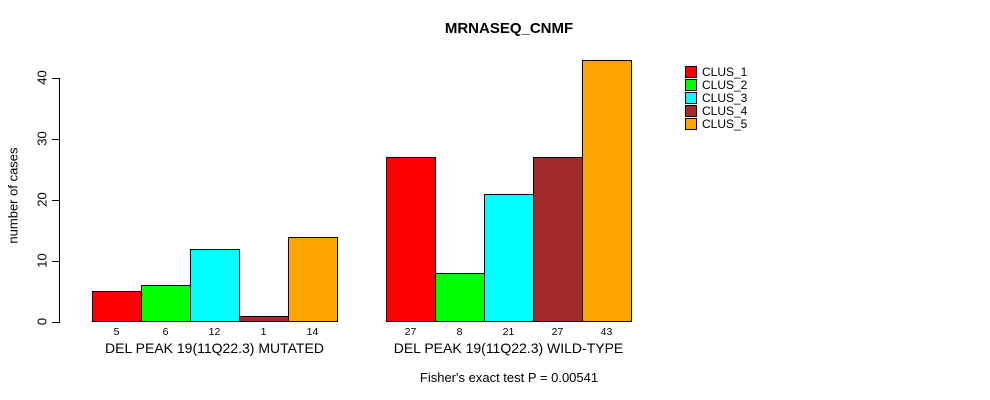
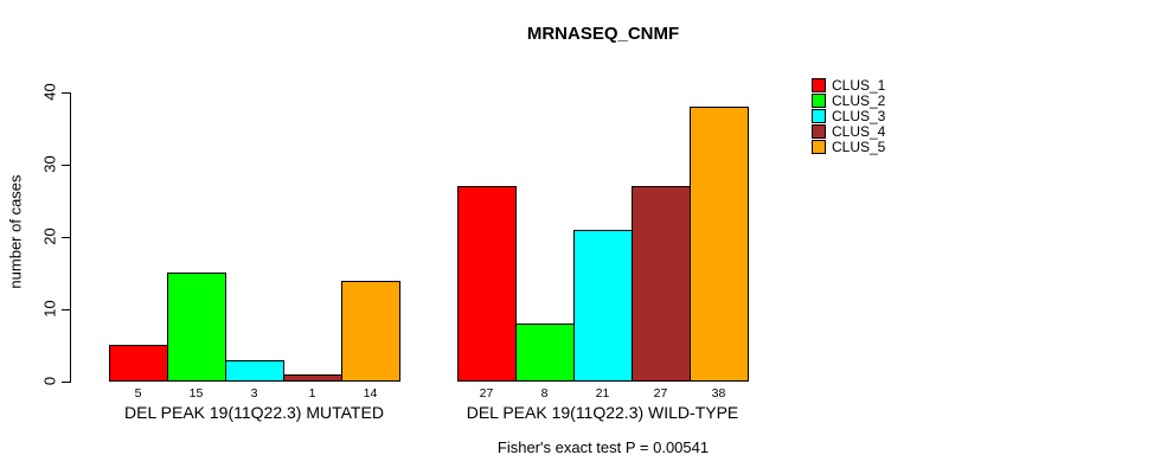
CLUS_2/DEL PEAK 19(11Q22.3) MUTATED: 6 -> 15
CLUS_3/DEL PEAK 19(11Q22.3) MUTATED: 12 -> 3
CLUS_5/DEL PEAK 19(11Q22.3) WILD-TYPE: 43 -> 38
